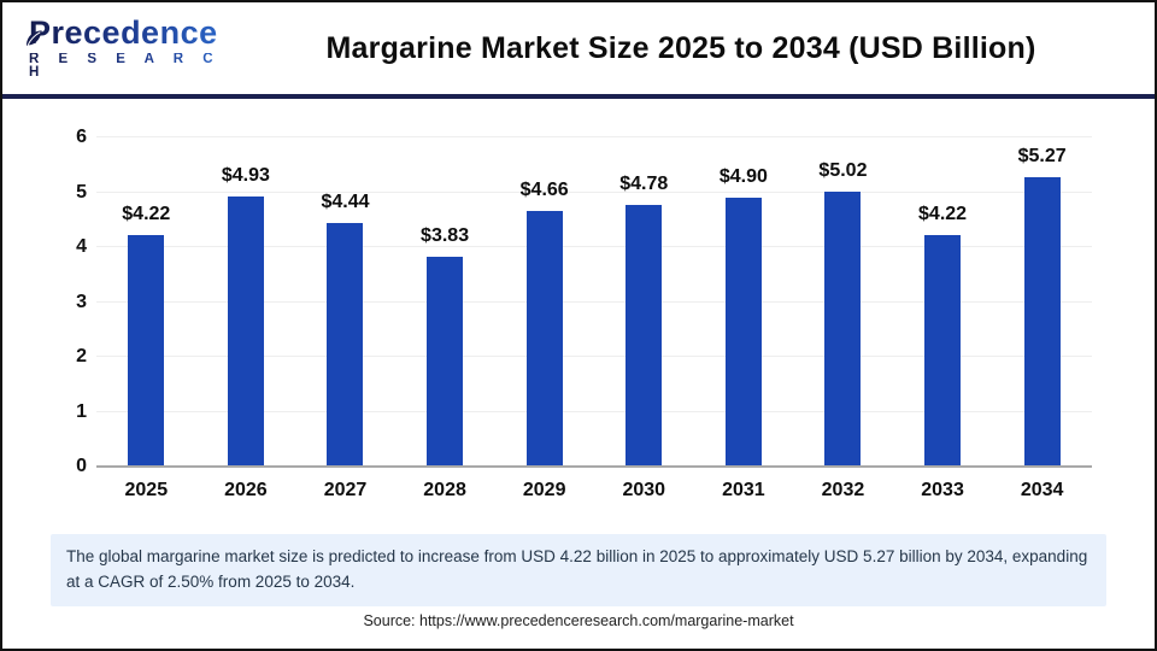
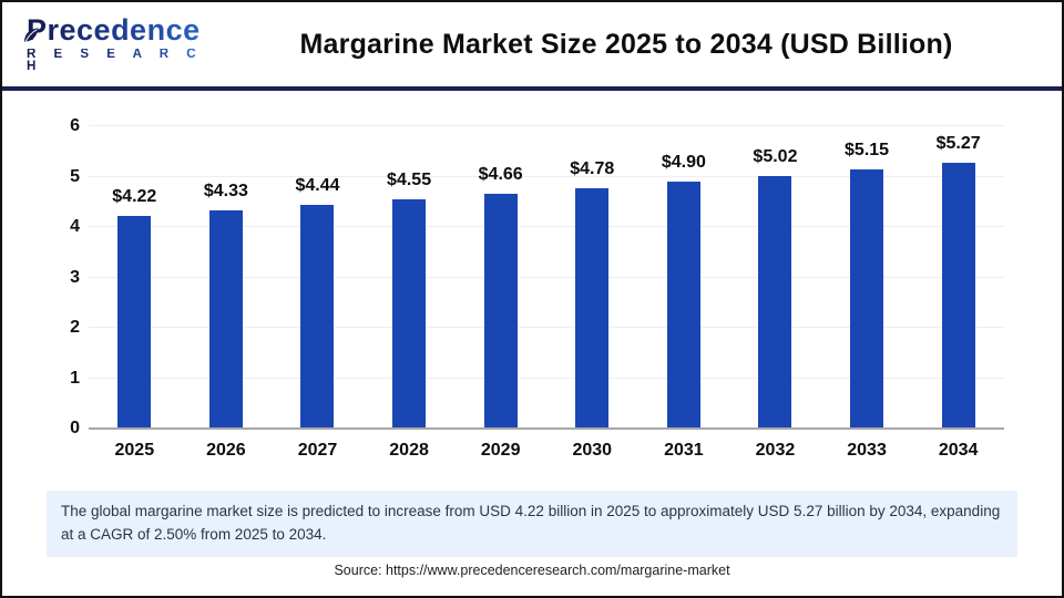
2026: $4.93 -> $4.33
2028: $3.83 -> $4.55
2033: $4.22 -> $5.15
